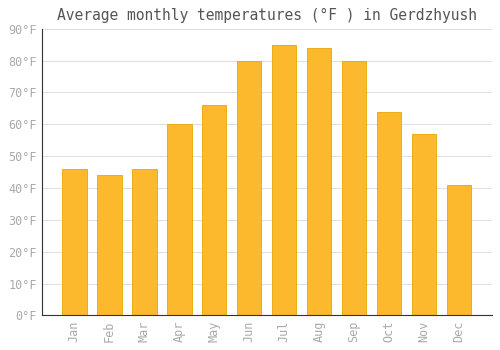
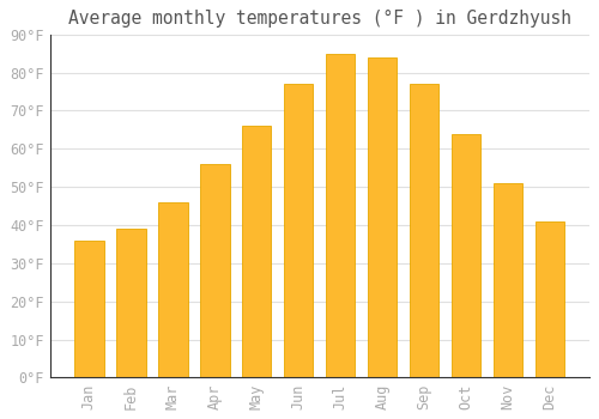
Jan: 46°F -> 36°F
Feb: 44°F -> 39°F
Apr: 60°F -> 56°F
Jun: 80°F -> 77°F
Sep: 80°F -> 77°F
Nov: 57°F -> 51°F
